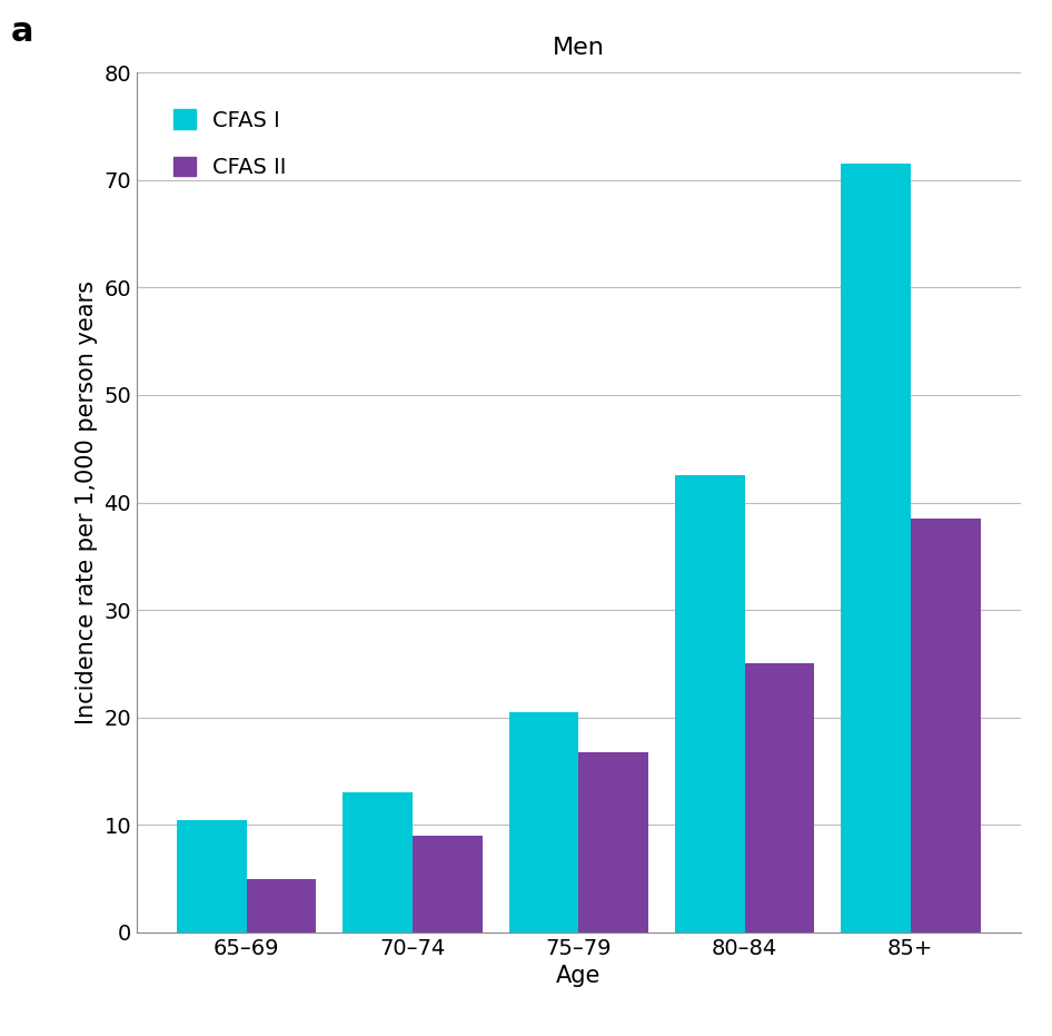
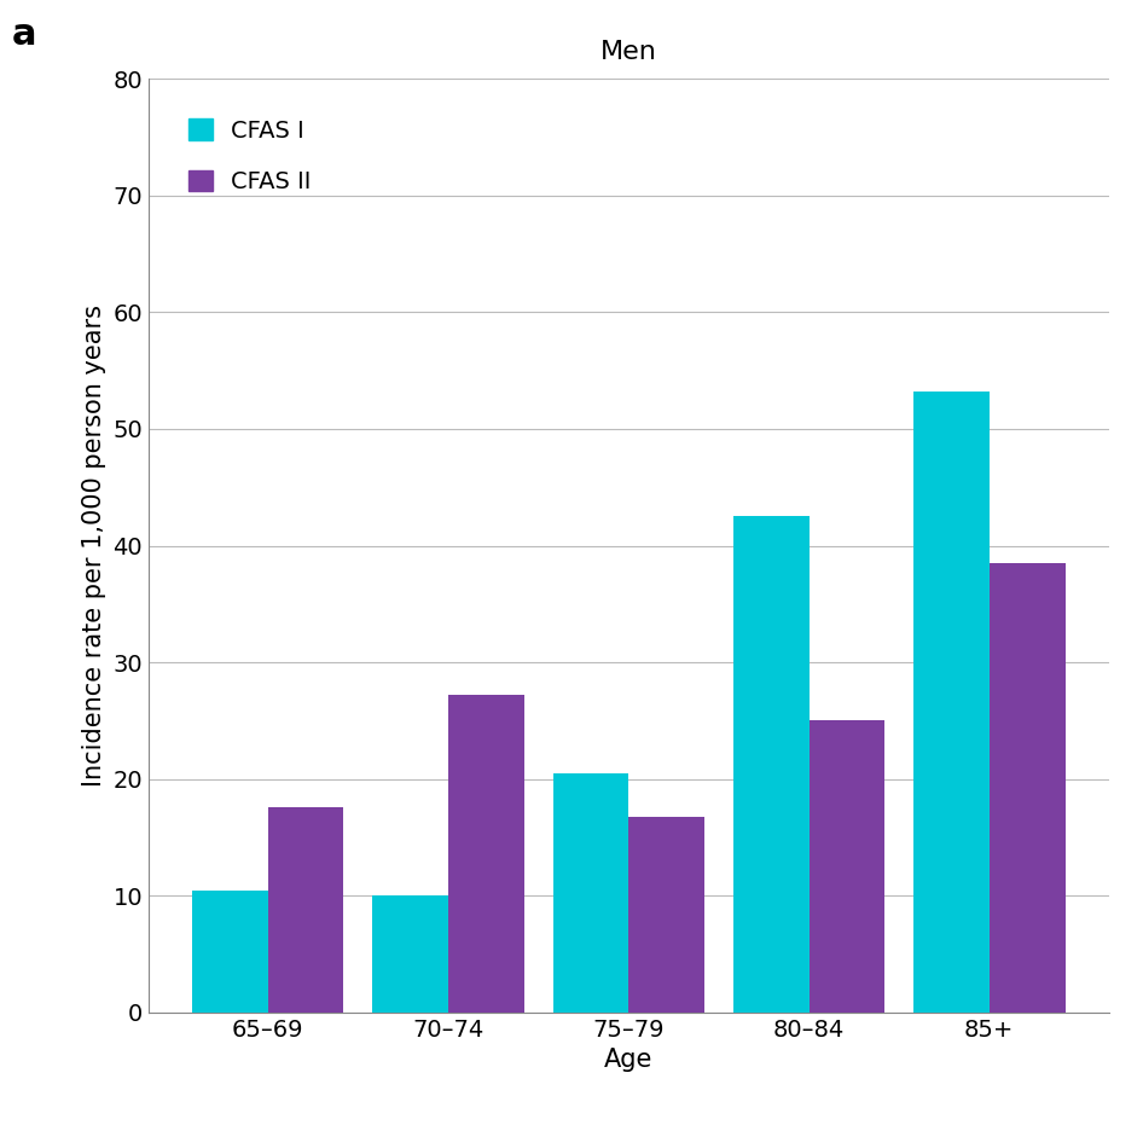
CFAS II/65–69: 5.0 -> 17.6
CFAS I/70–74: 13.0 -> 10.0
CFAS II/70–74: 9.0 -> 27.2
CFAS I/85+: 71.5 -> 53.2
